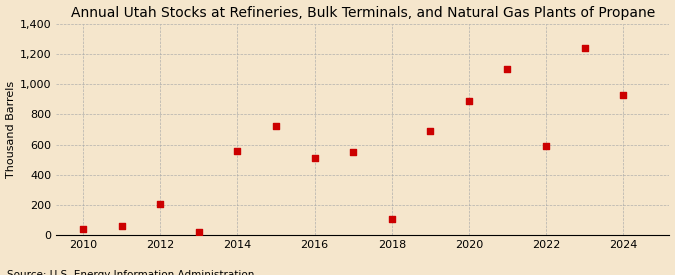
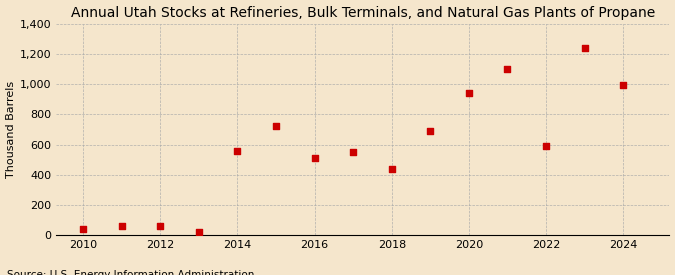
2012: 210 -> 60
2018: 110 -> 440
2020: 890 -> 940
2024: 930 -> 1,000
